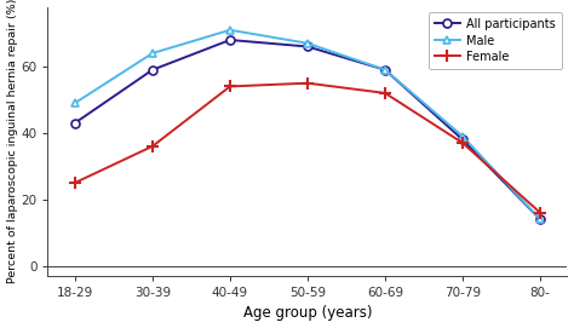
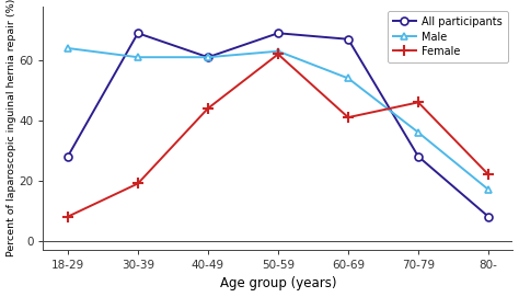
All participants/18-29: 43 -> 28
Male/18-29: 49 -> 64
Female/18-29: 25 -> 8
All participants/30-39: 59 -> 69
Male/30-39: 64 -> 61
Female/30-39: 36 -> 19
All participants/40-49: 68 -> 61
Male/40-49: 71 -> 61
Female/40-49: 54 -> 44
All participants/50-59: 66 -> 69
Male/50-59: 67 -> 63
Female/50-59: 55 -> 62
All participants/60-69: 59 -> 67
Male/60-69: 59 -> 54
Female/60-69: 52 -> 41
All participants/70-79: 38 -> 28
Male/70-79: 39 -> 36
Female/70-79: 37 -> 46
All participants/80-: 14 -> 8
Male/80-: 14 -> 17
Female/80-: 16 -> 22
